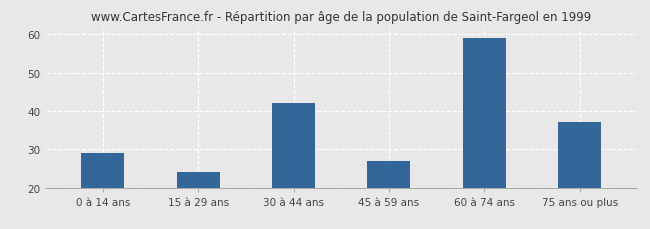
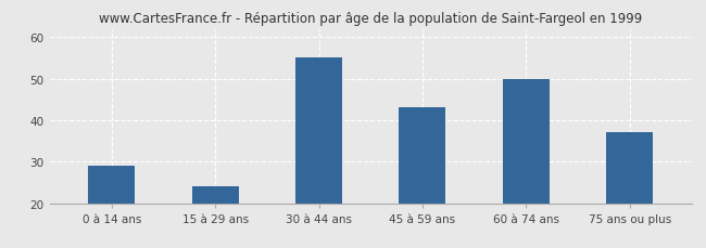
30 à 44 ans: 42 -> 55
45 à 59 ans: 27 -> 43
60 à 74 ans: 59 -> 50
